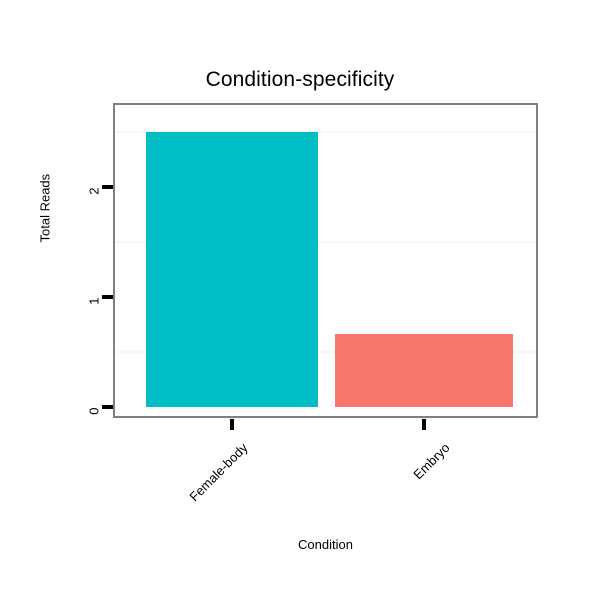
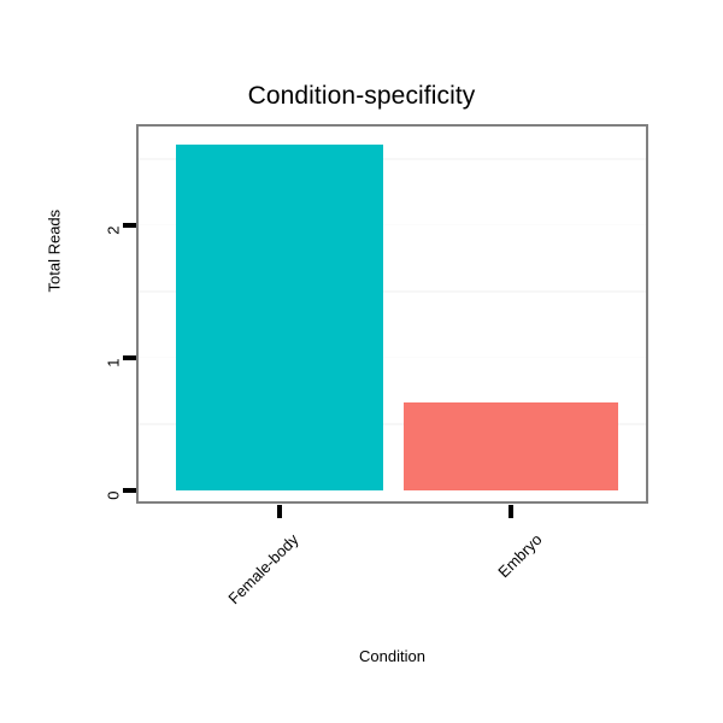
Female-body: 2.50 -> 2.61
